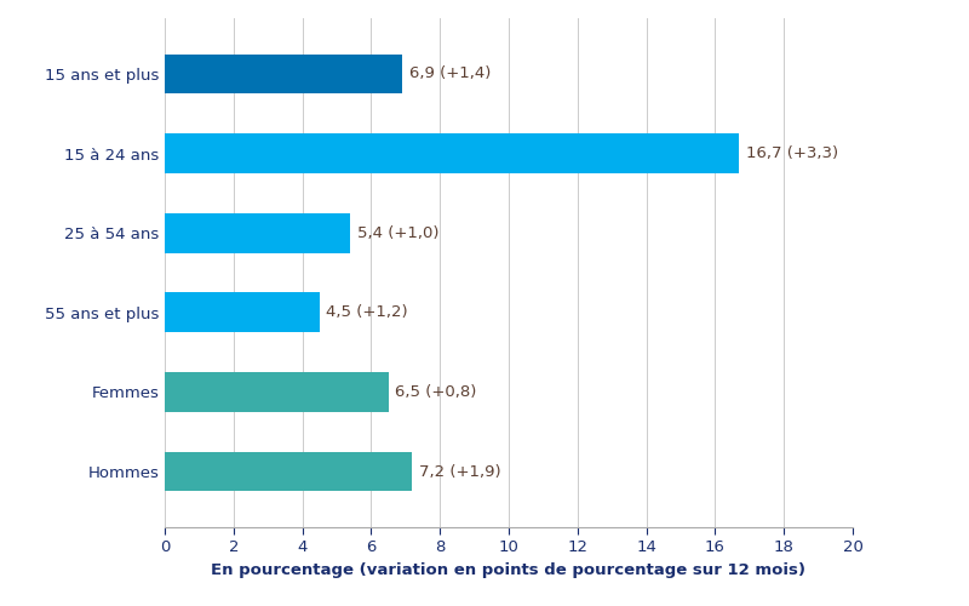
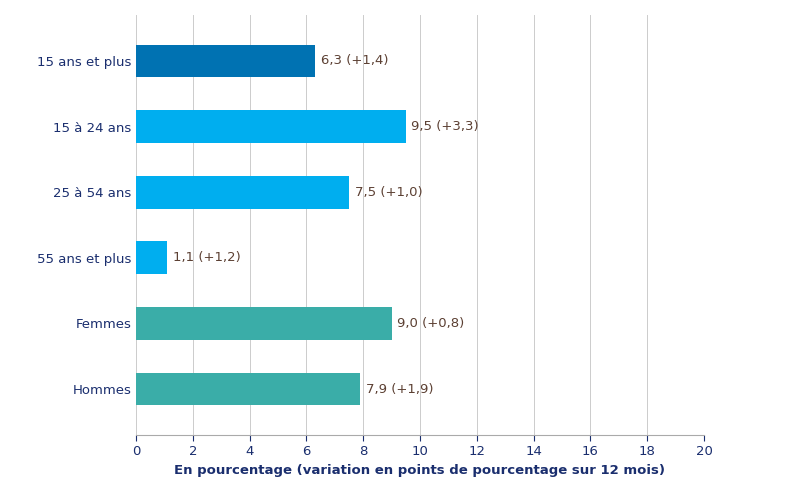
15 ans et plus: 6,9 -> 6,3
15 à 24 ans: 16,7 -> 9,5
25 à 54 ans: 5,4 -> 7,5
55 ans et plus: 4,5 -> 1,1
Femmes: 6,5 -> 9,0
Hommes: 7,2 -> 7,9
